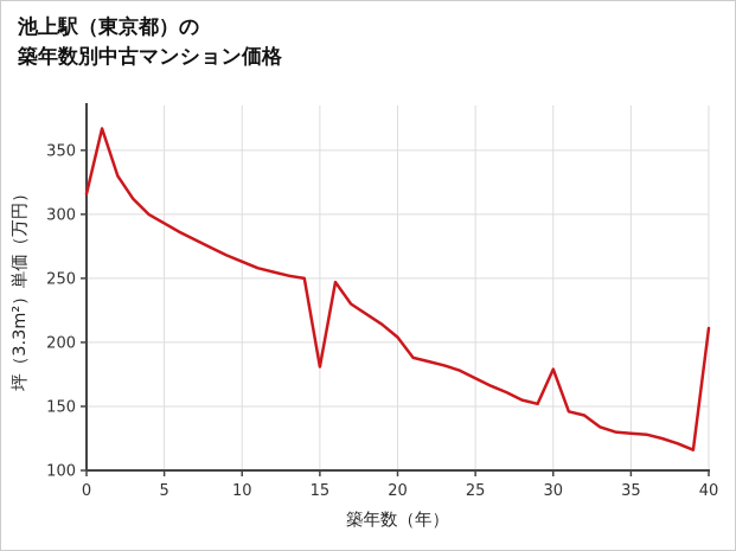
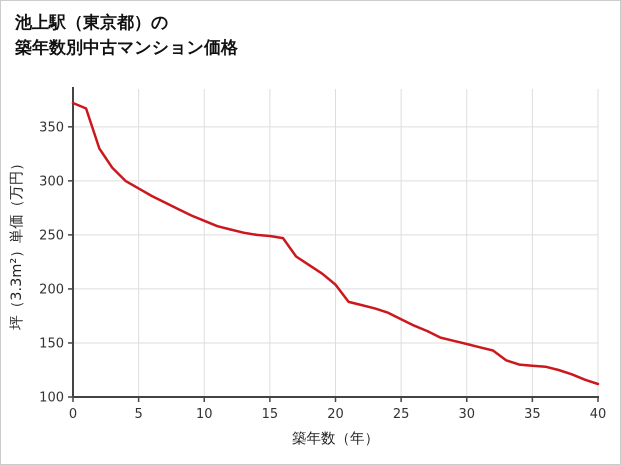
0: 316 -> 372
15: 181 -> 249
30: 179 -> 149
40: 211 -> 112
